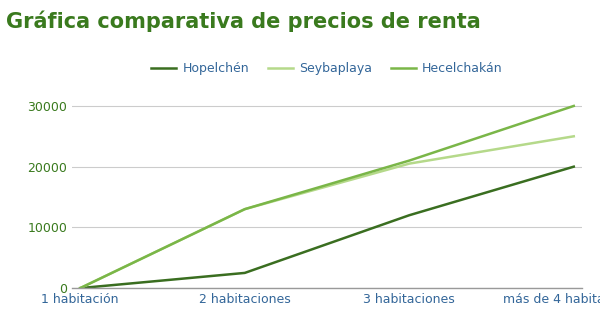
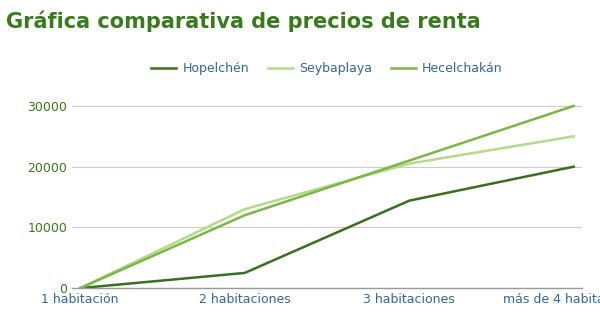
Hecelchakán/2 habitaciones: 13000 -> 12000
Hopelchén/3 habitaciones: 12000 -> 14400
